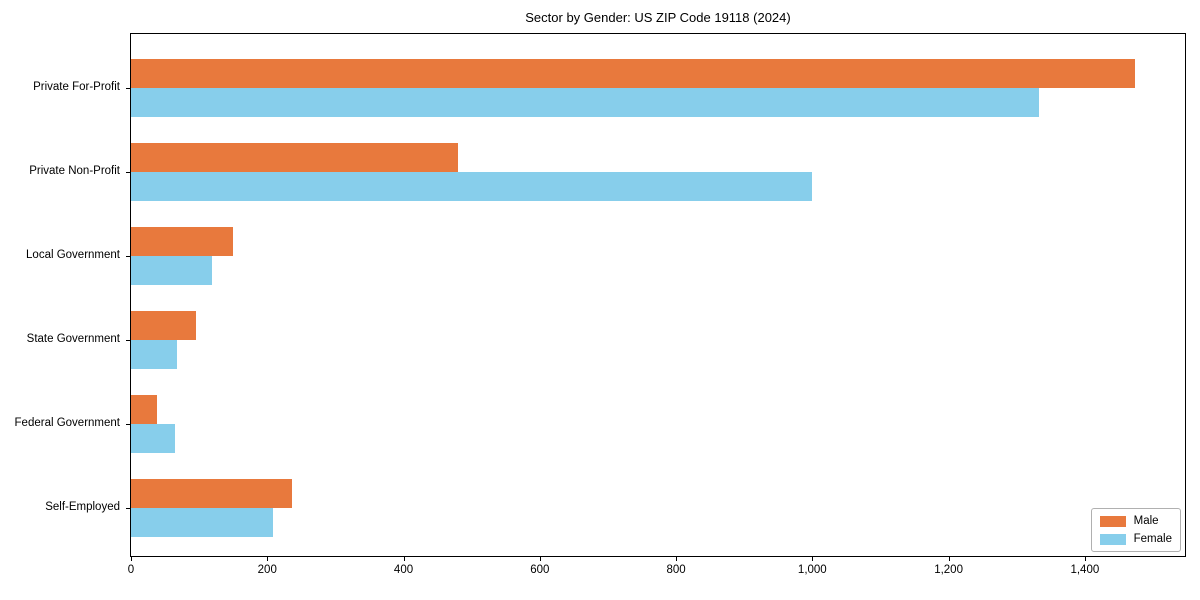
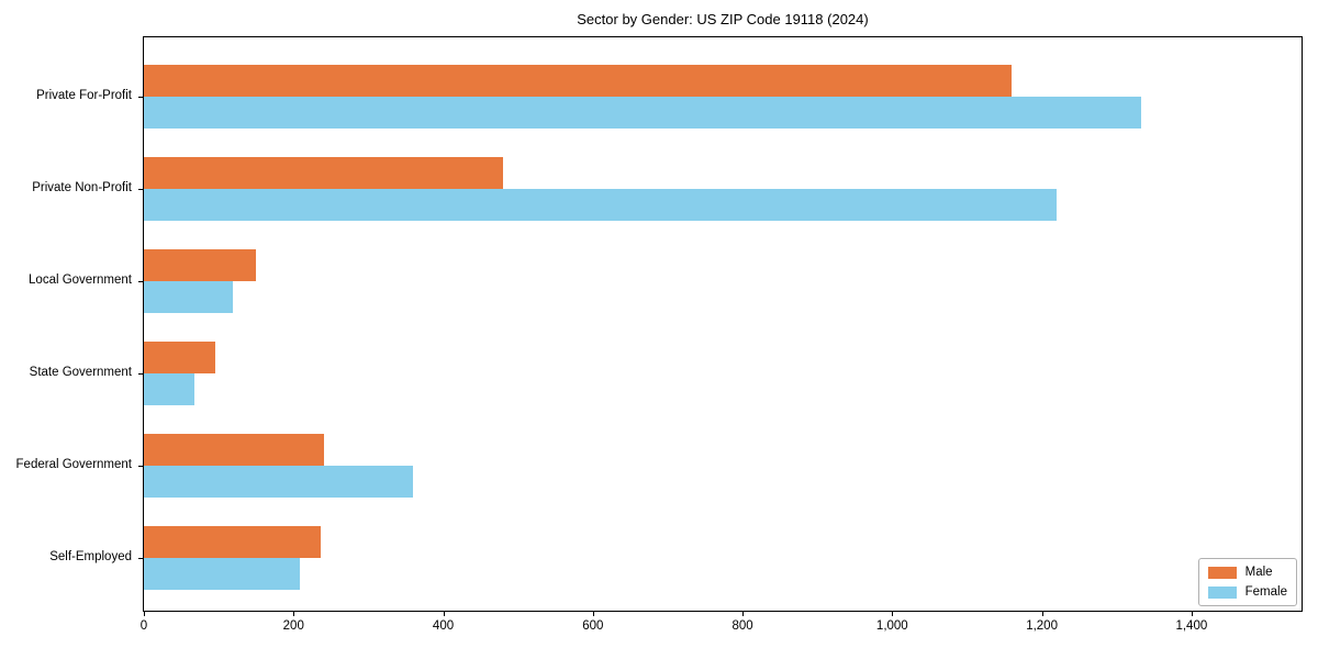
Male/Private For-Profit: 1470 -> 1160
Female/Private Non-Profit: 1000 -> 1220
Male/Federal Government: 40 -> 240
Female/Federal Government: 60 -> 360
